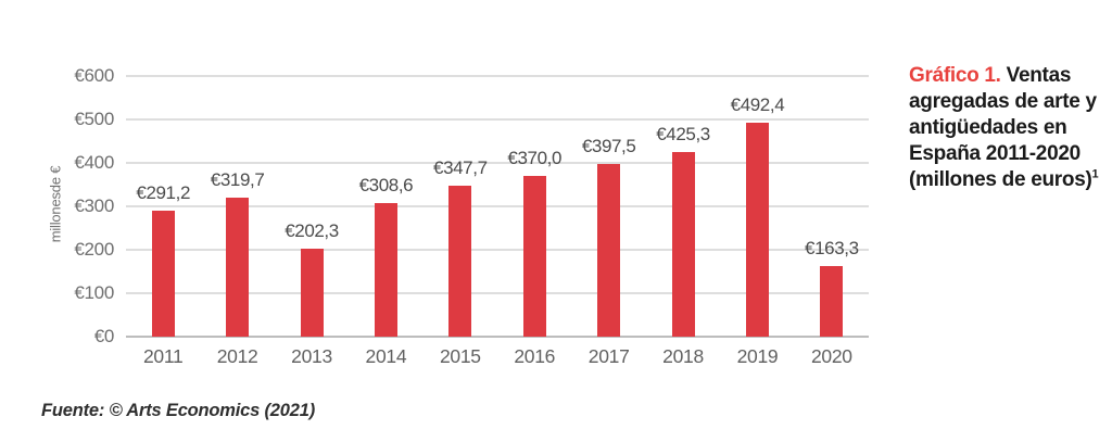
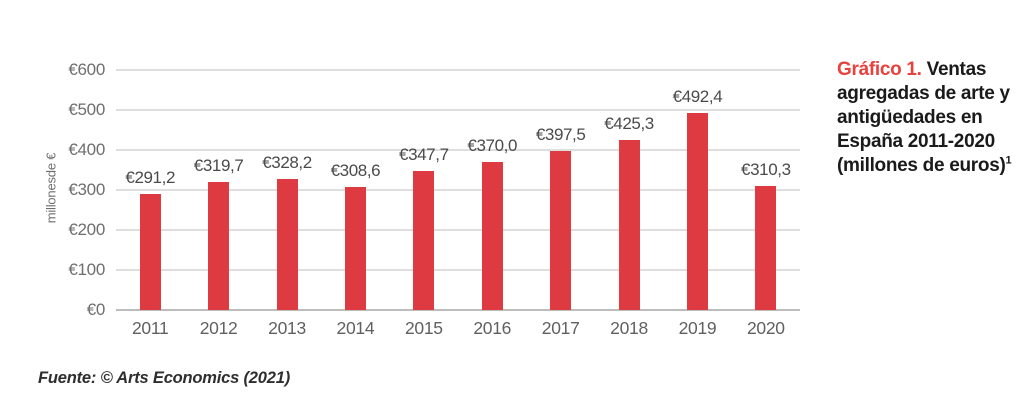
2013: €202,3 -> €328,2
2020: €163,3 -> €310,3
